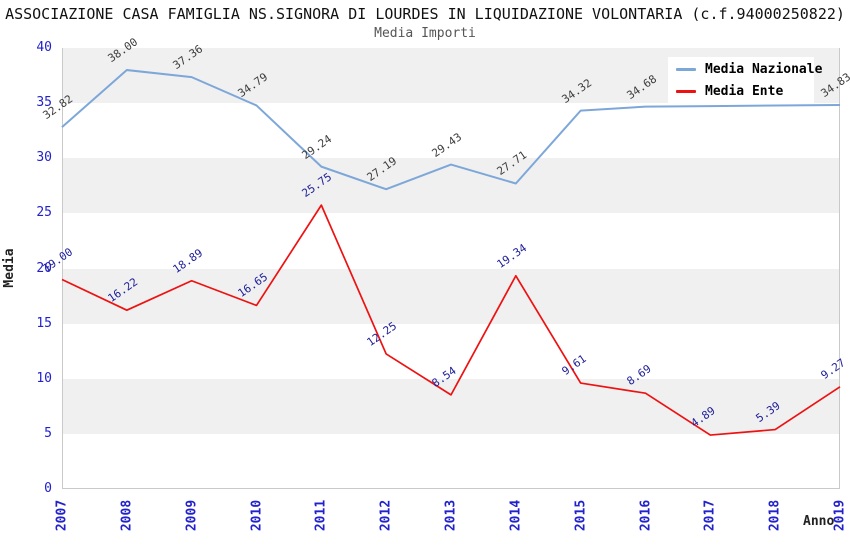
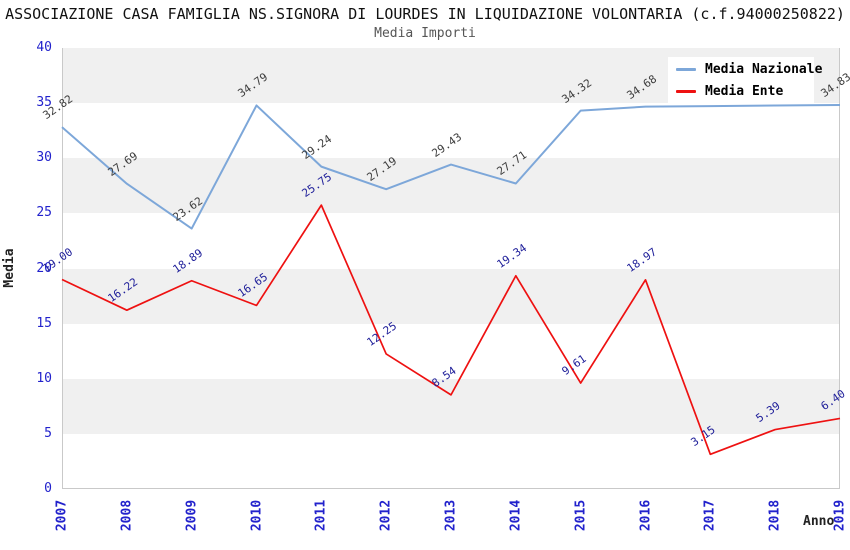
Media Nazionale/2008: 38.00 -> 27.69
Media Nazionale/2009: 37.36 -> 23.62
Media Ente/2016: 8.69 -> 18.97
Media Ente/2017: 4.89 -> 3.15
Media Ente/2019: 9.27 -> 6.40
